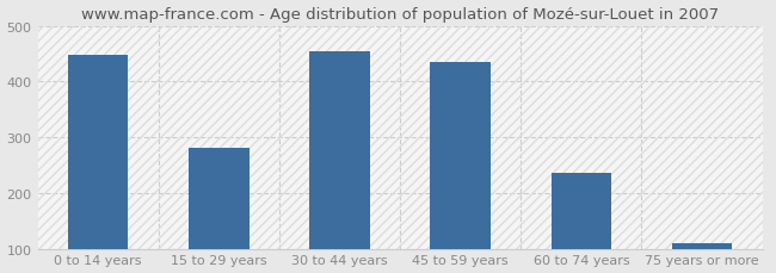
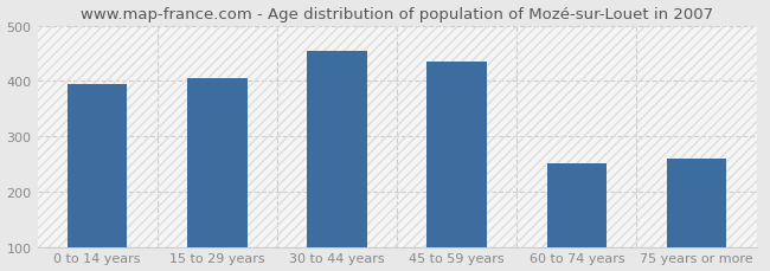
0 to 14 years: 447 -> 395
15 to 29 years: 280 -> 405
60 to 74 years: 235 -> 250
75 years or more: 110 -> 260
